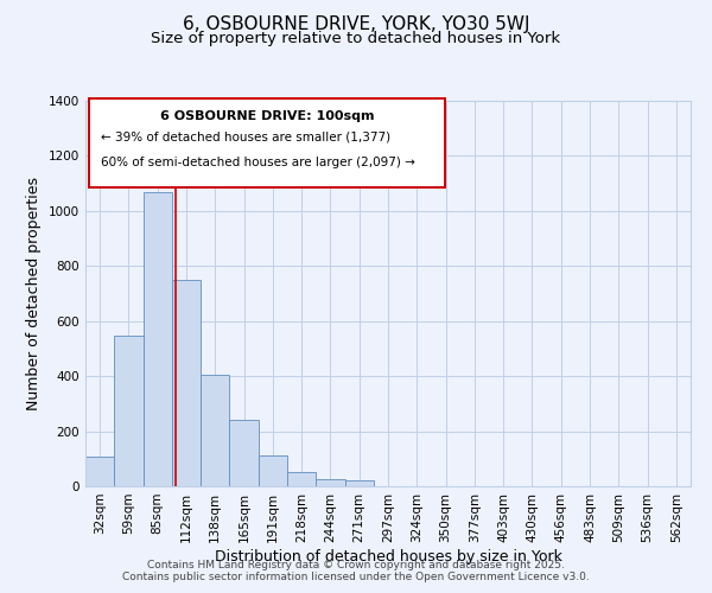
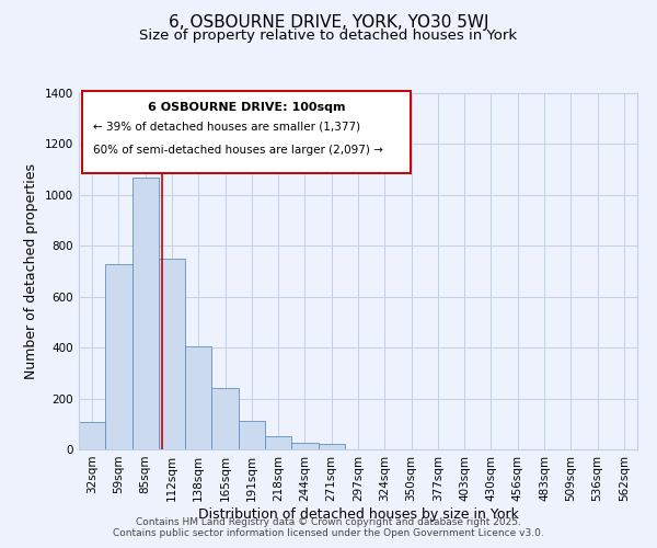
59sqm: 545 -> 730
